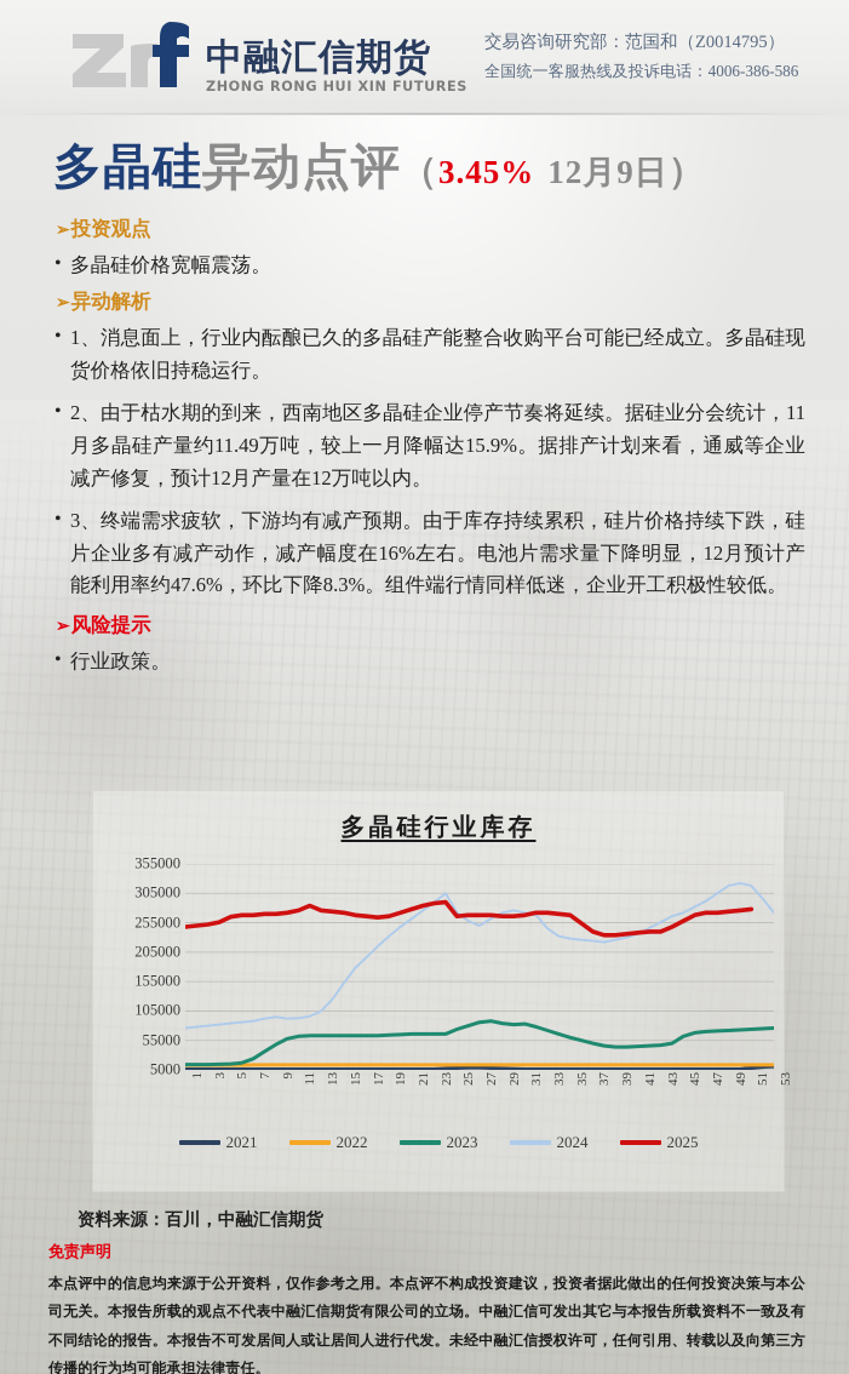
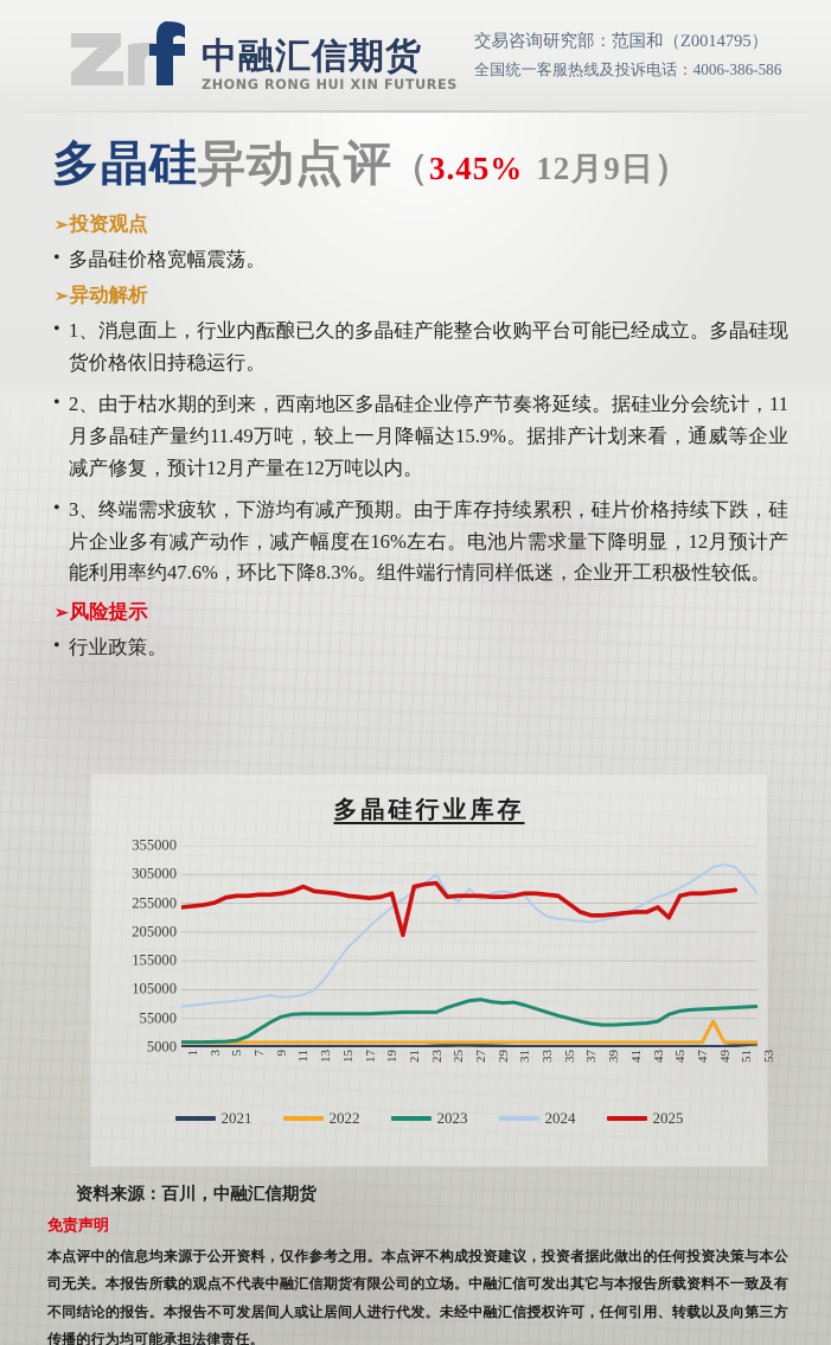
2025/21: 280000 -> 200000
2024/27: 250000 -> 280000
2025/45: 260000 -> 230000
2022/49: 10000 -> 50000
